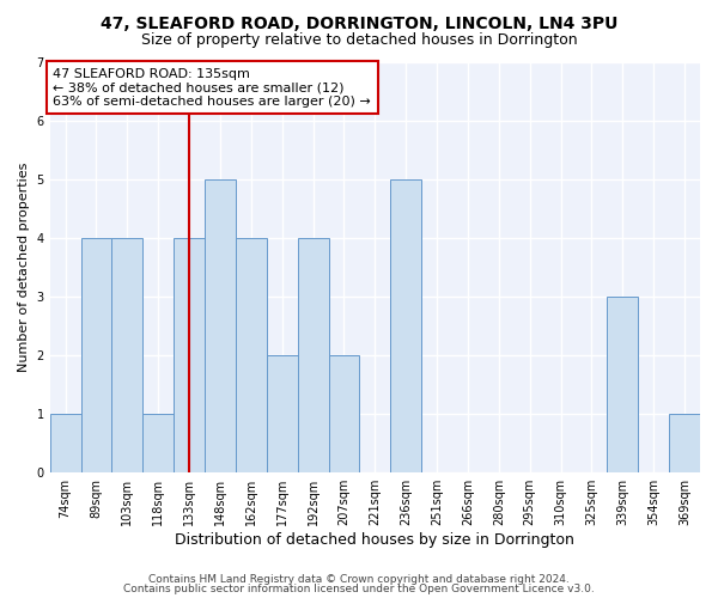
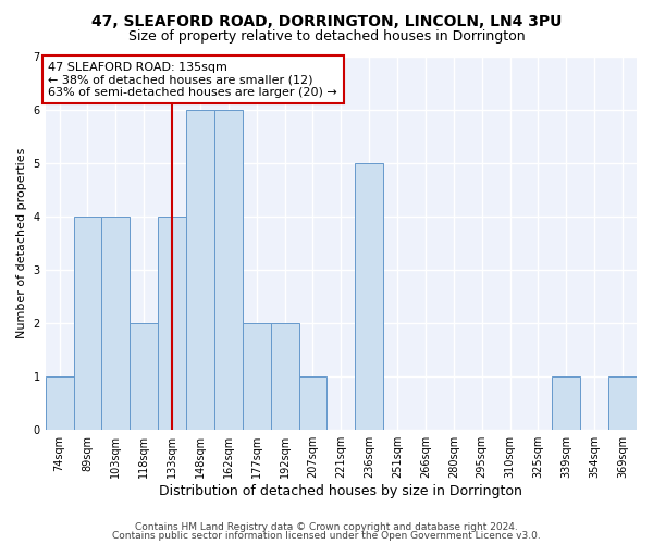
118sqm: 1 -> 2
148sqm: 5 -> 6
162sqm: 4 -> 6
192sqm: 4 -> 2
207sqm: 2 -> 1
339sqm: 3 -> 1
